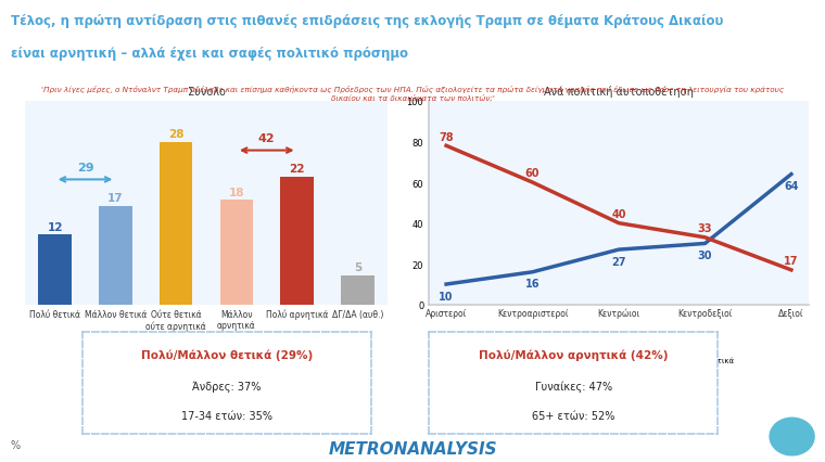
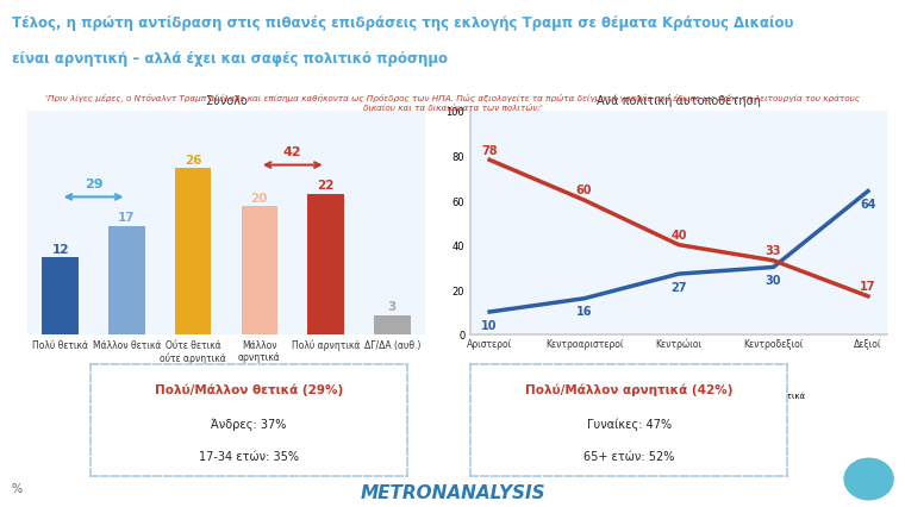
Ούτε θετικά ούτε αρνητικά: 28 -> 26
Μάλλον αρνητικά: 18 -> 20
ΔΓ/ΔΑ (αυθ.): 5 -> 3
